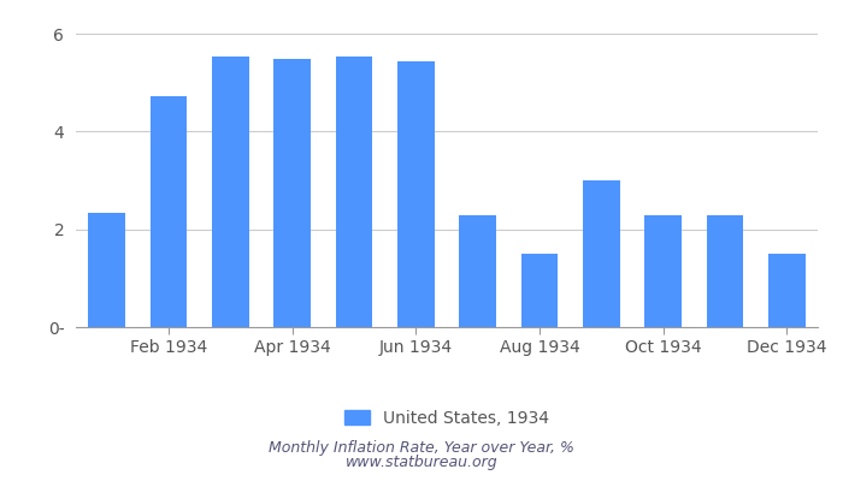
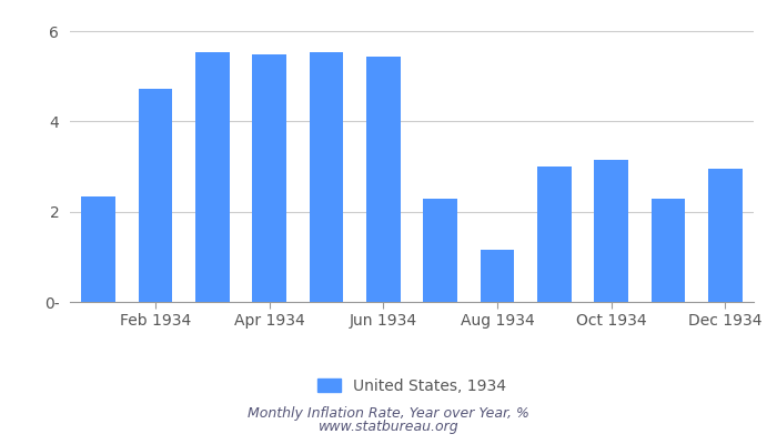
Aug 1934: 1.49 -> 1.15
Oct 1934: 2.29 -> 3.15
Dec 1934: 1.49 -> 2.95
